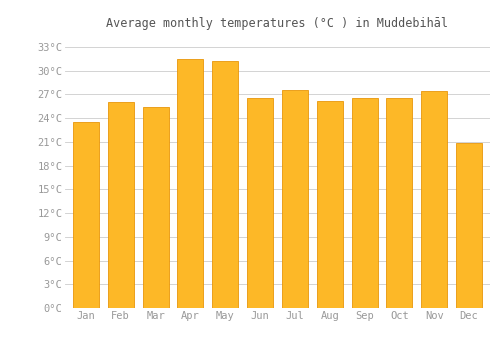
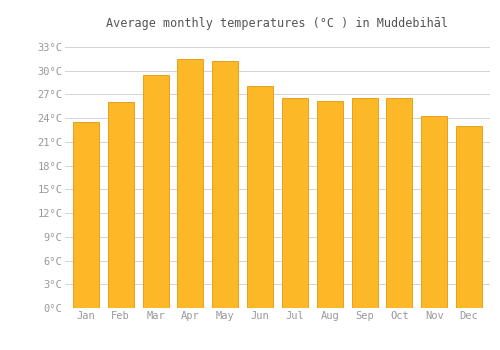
Mar: 25.4°C -> 29.5°C
Jun: 26.6°C -> 28.0°C
Jul: 27.6°C -> 26.5°C
Nov: 27.4°C -> 24.3°C
Dec: 20.8°C -> 23.0°C
